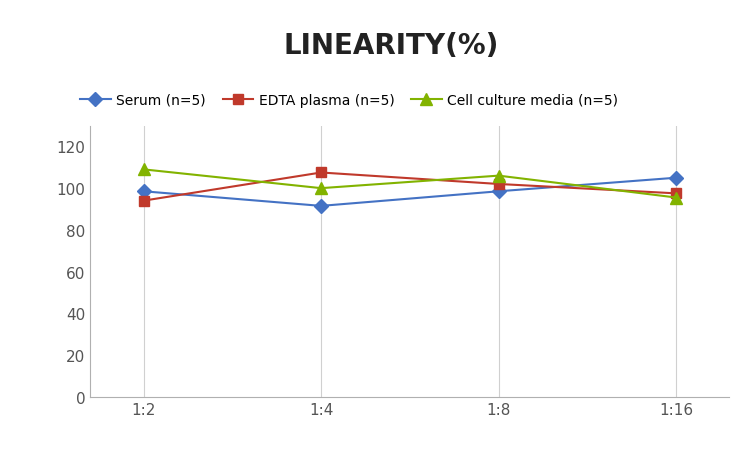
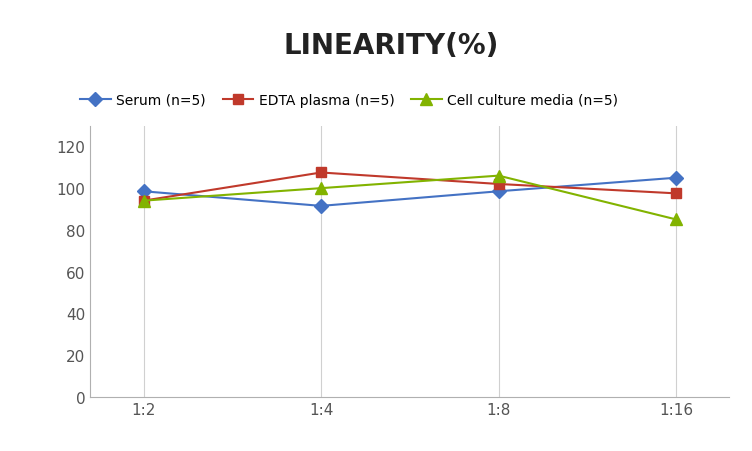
Cell culture media (n=5)/1:2: 109.0 -> 94.0
Cell culture media (n=5)/1:16: 95.5 -> 85.0
